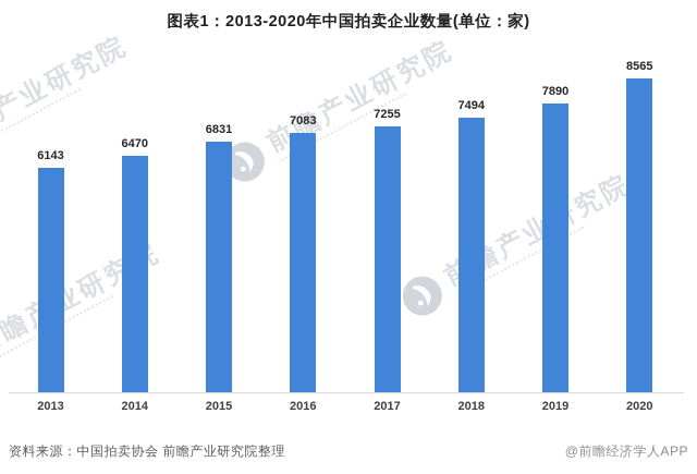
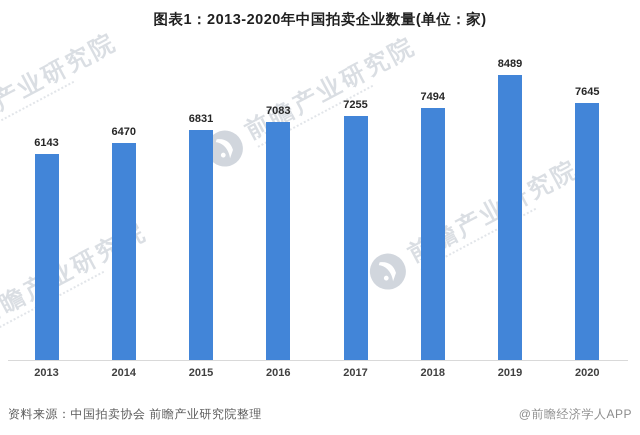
2019: 7890 -> 8489
2020: 8565 -> 7645
